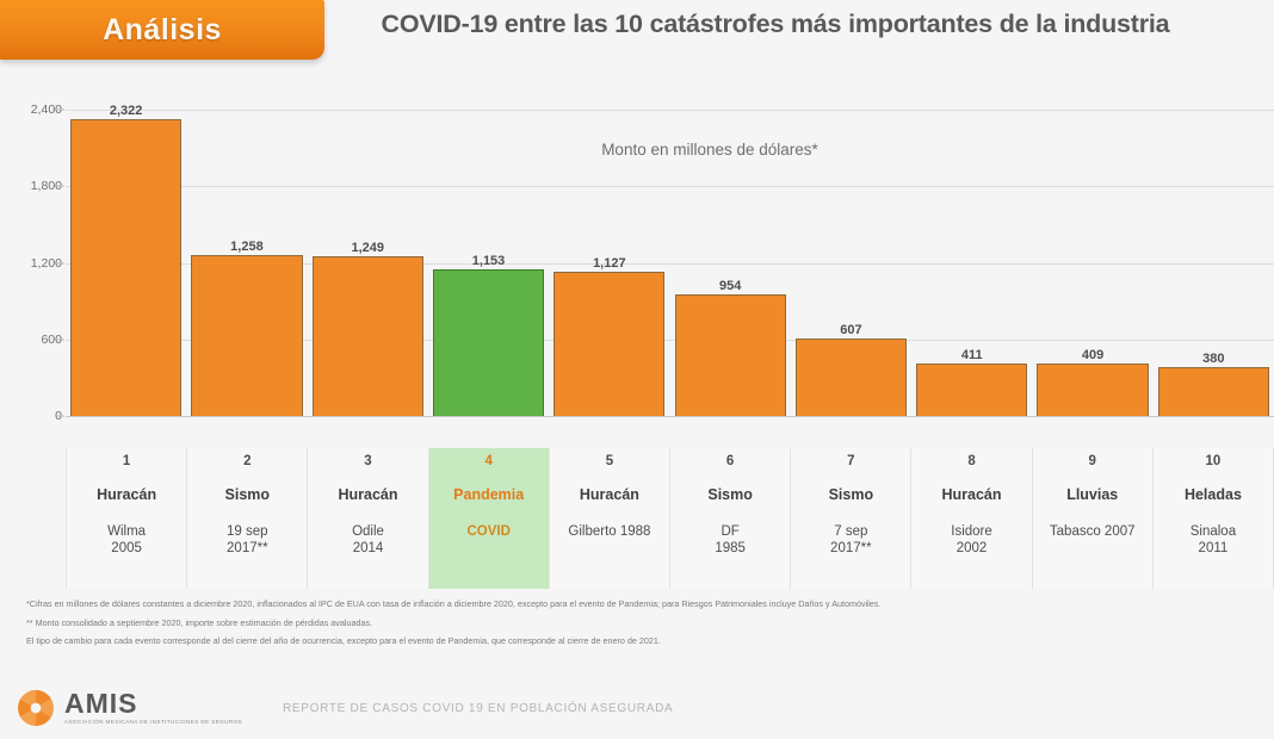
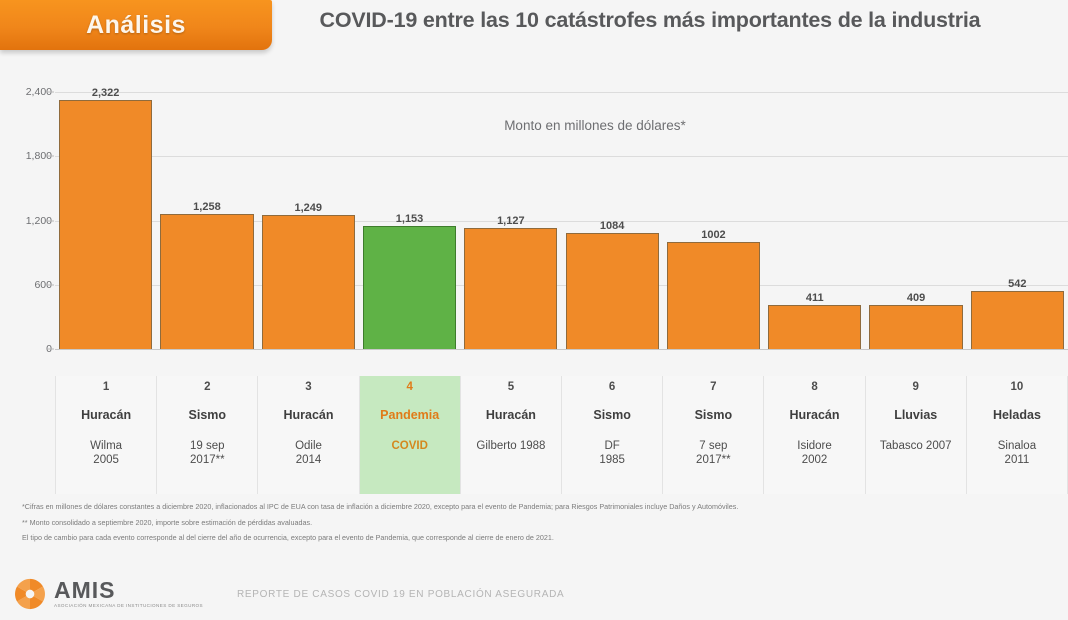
Sismo DF 1985: 954 -> 1084
Sismo 7 sep 2017**: 607 -> 1002
Heladas Sinaloa 2011: 380 -> 542
